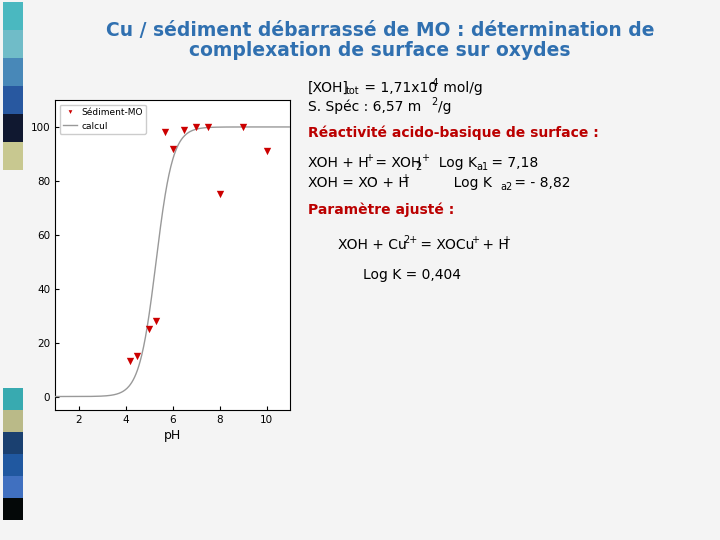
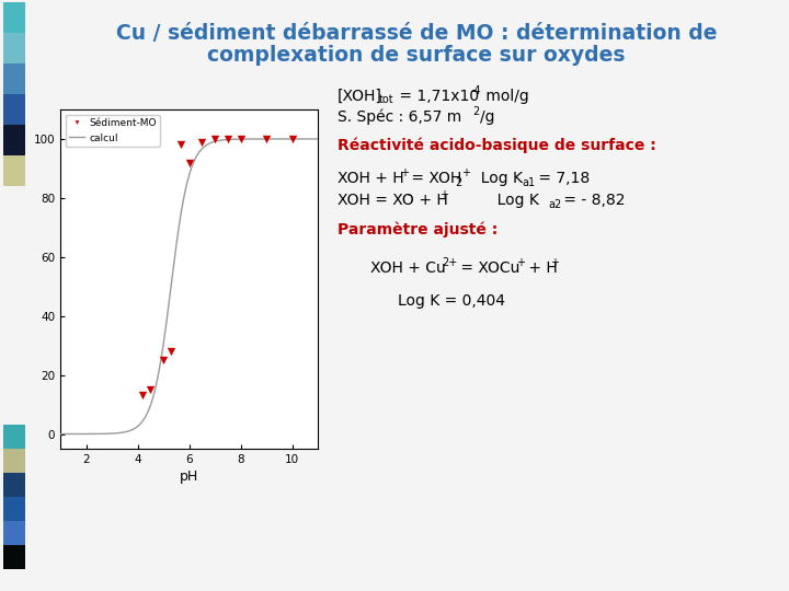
Sédiment-MO/8: 75 -> 100
Sédiment-MO/10: 91 -> 100
